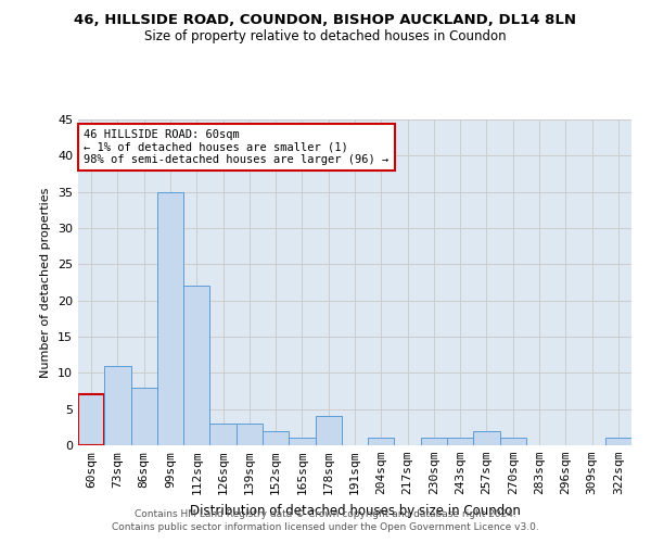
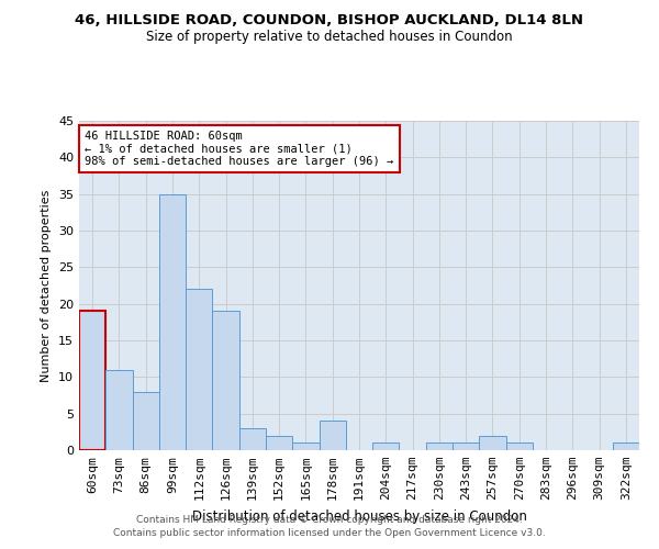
60sqm: 7 -> 19
126sqm: 3 -> 19
